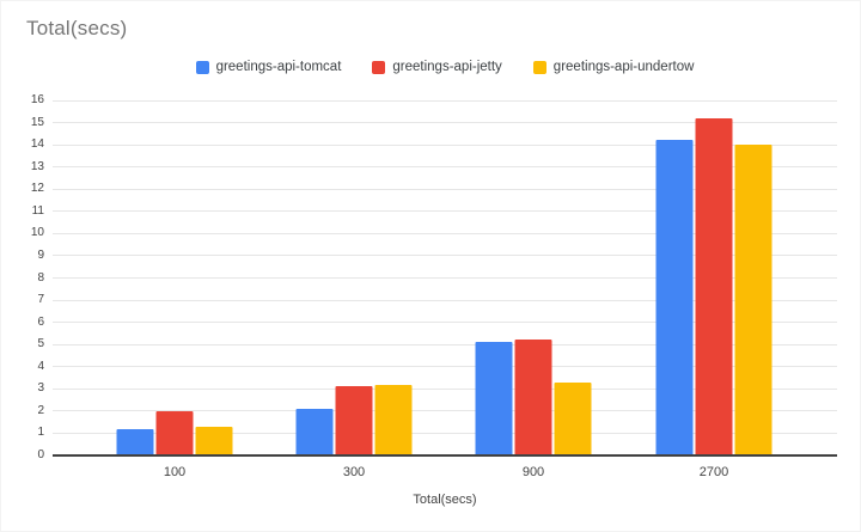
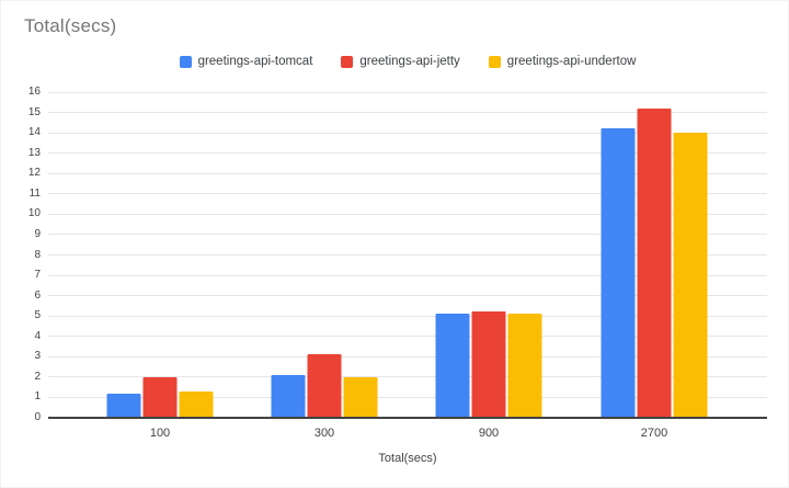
greetings-api-undertow/300: 3.2 -> 2.0
greetings-api-undertow/900: 3.3 -> 5.1
